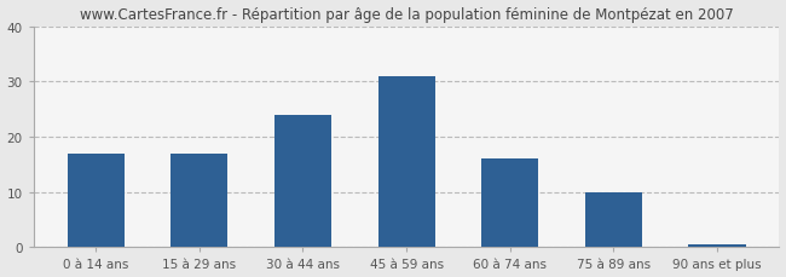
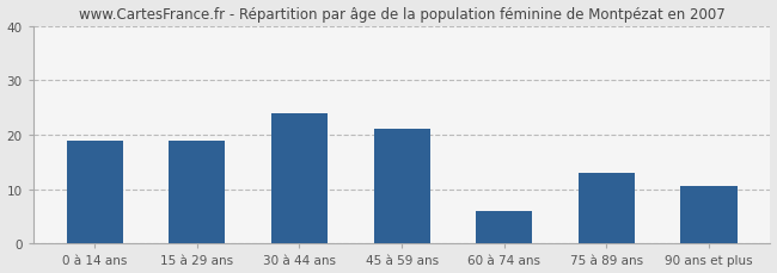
0 à 14 ans: 17.0 -> 19.0
15 à 29 ans: 17.0 -> 19.0
45 à 59 ans: 31.0 -> 21.0
60 à 74 ans: 16.0 -> 6.0
75 à 89 ans: 10.0 -> 13.0
90 ans et plus: 0.5 -> 10.5
